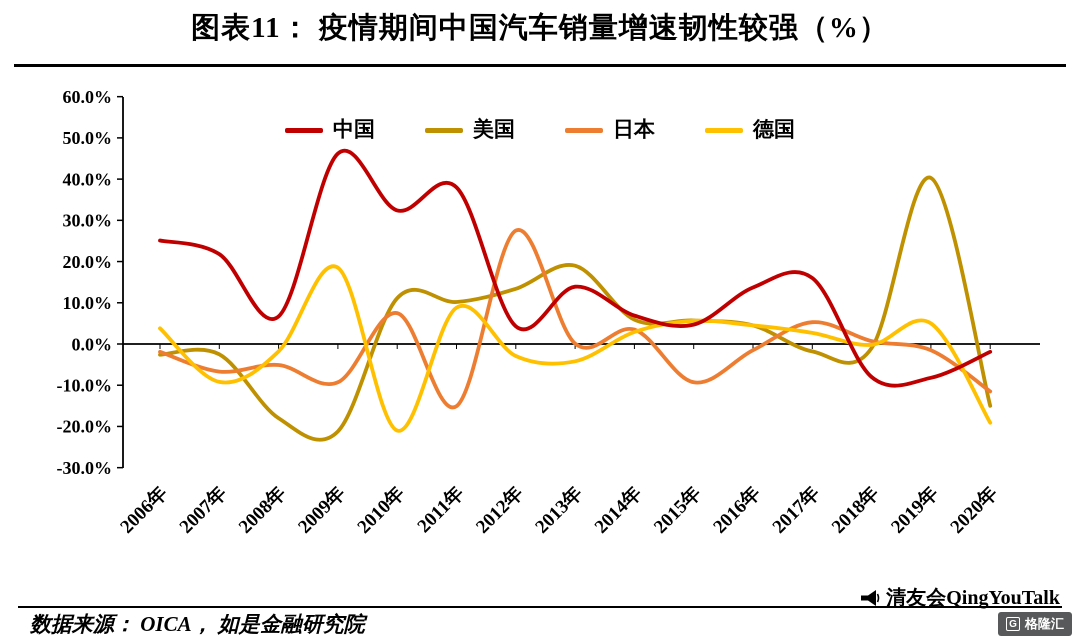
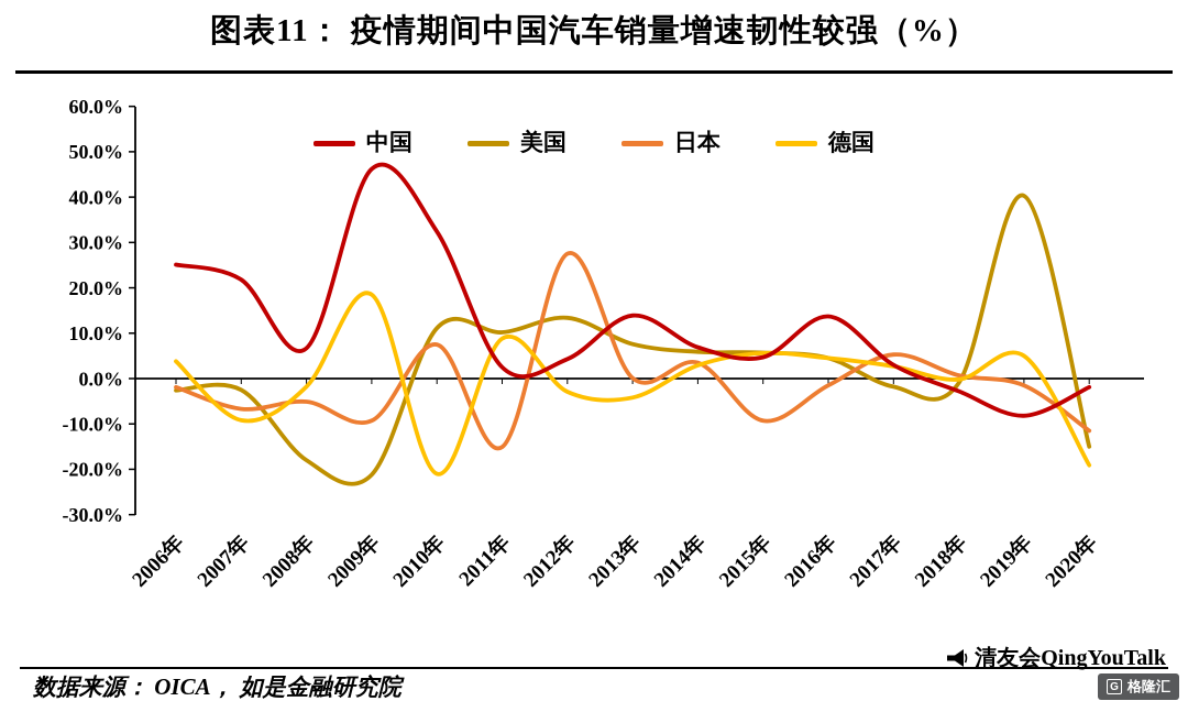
中国/2011年: 38% -> 2%
美国/2013年: 19% -> 8%
中国/2017年: 16% -> 3%
中国/2018年: -8% -> -3%
